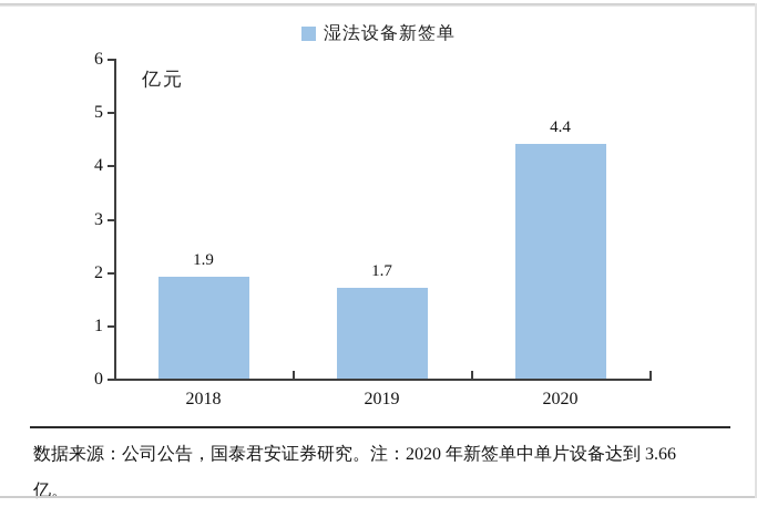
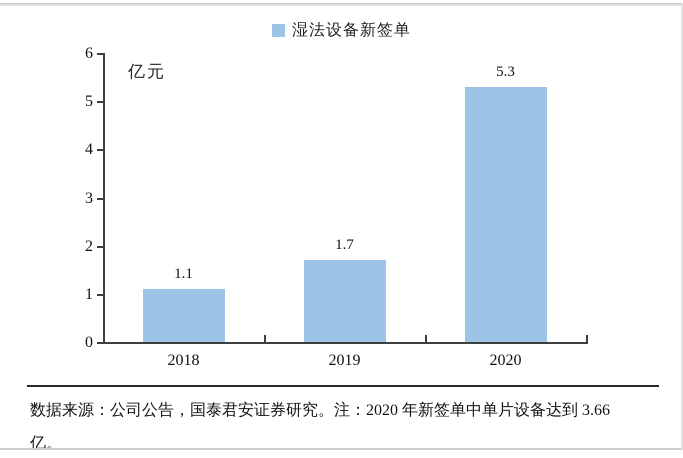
2018: 1.9 -> 1.1
2020: 4.4 -> 5.3
